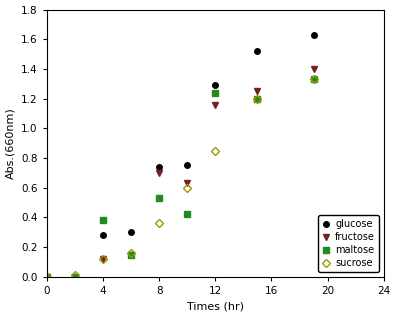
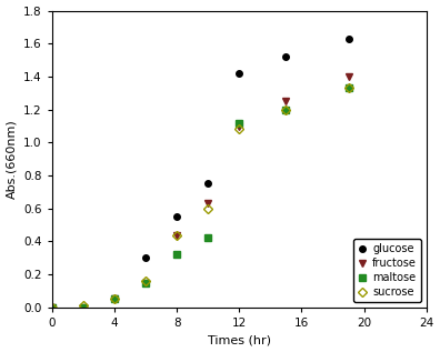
glucose/4: 0.28 -> 0.05
fructose/4: 0.12 -> 0.05
maltose/4: 0.38 -> 0.05
sucrose/4: 0.12 -> 0.05
glucose/8: 0.74 -> 0.55
fructose/8: 0.70 -> 0.44
maltose/8: 0.53 -> 0.32
sucrose/8: 0.36 -> 0.44
glucose/12: 1.29 -> 1.42
fructose/12: 1.16 -> 1.10
maltose/12: 1.24 -> 1.12
sucrose/12: 0.85 -> 1.08
